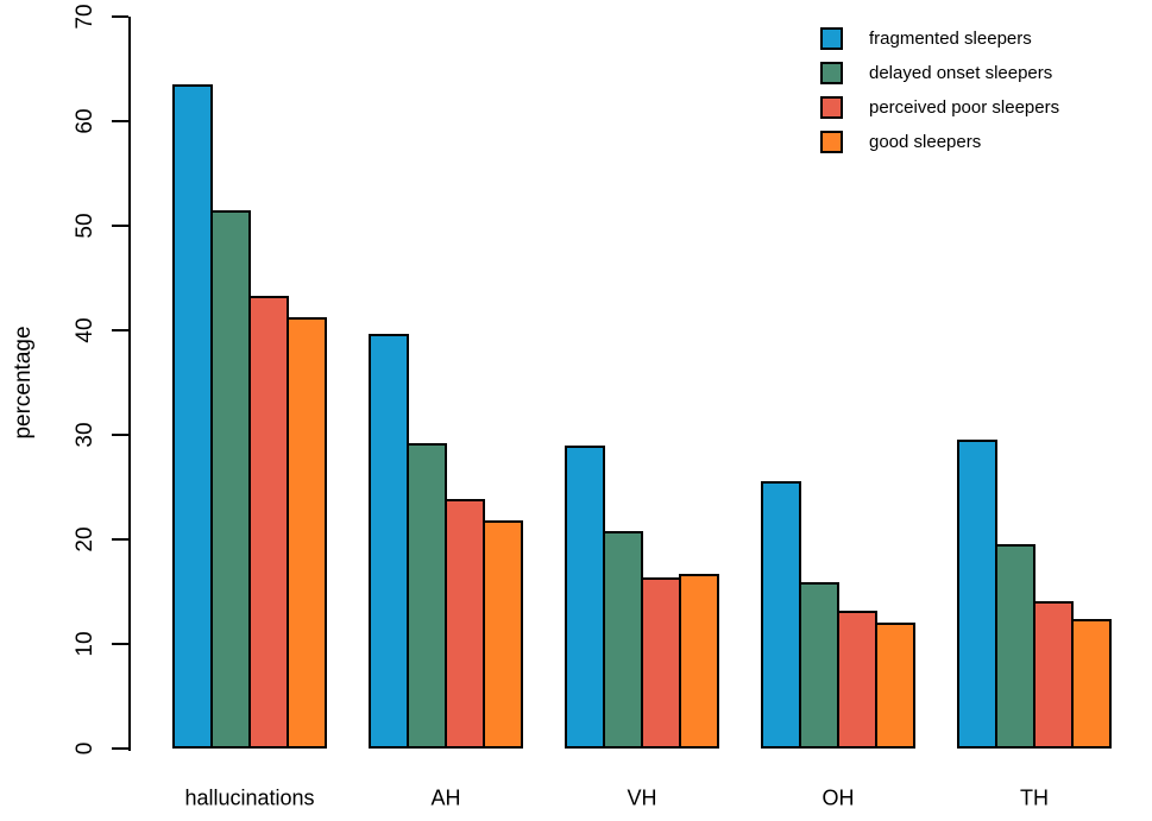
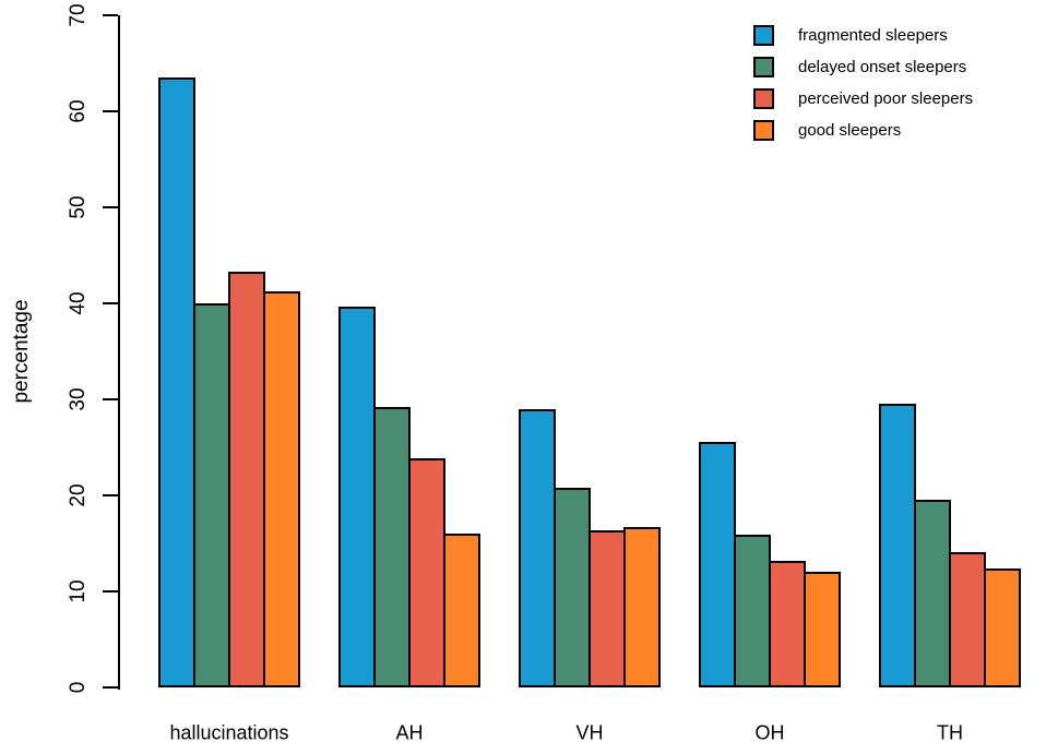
delayed onset sleepers/hallucinations: 52 -> 40
good sleepers/AH: 22 -> 16
